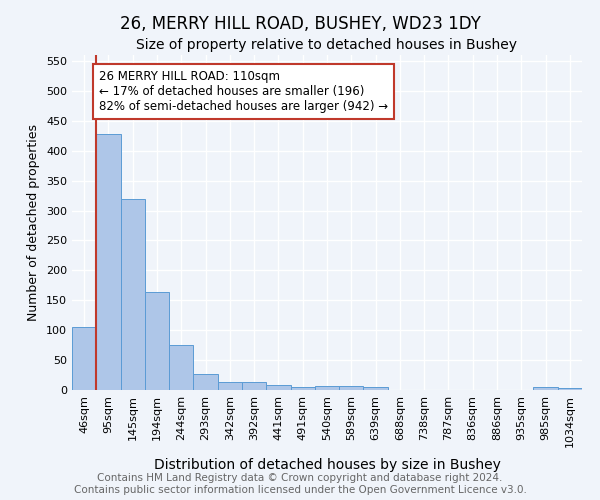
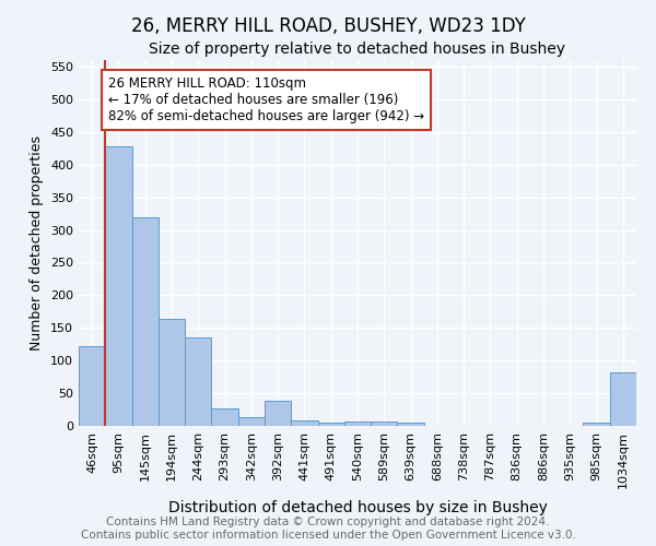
46sqm: 105 -> 122
244sqm: 76 -> 136
392sqm: 13 -> 38
1034sqm: 4 -> 82
